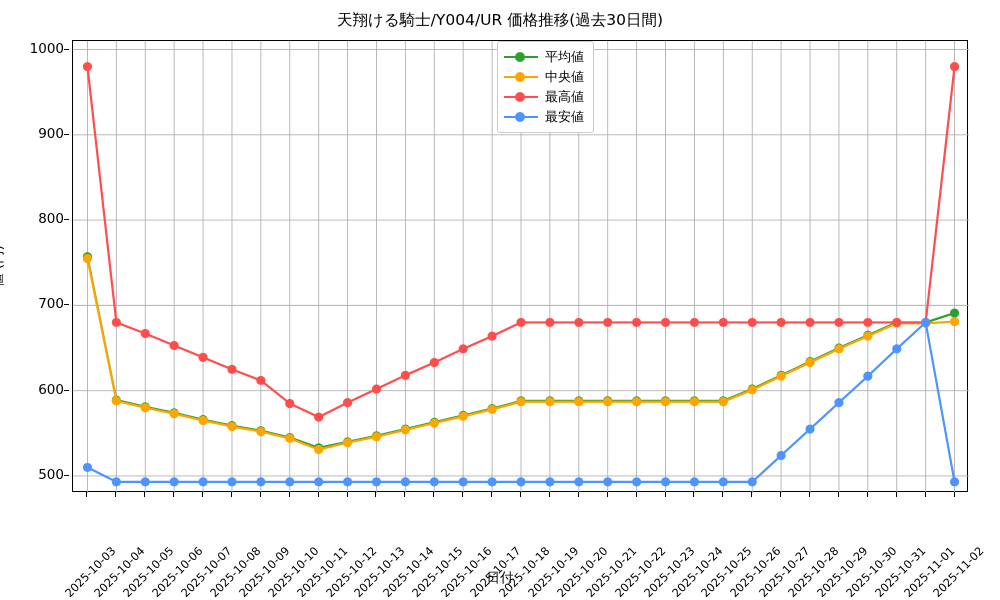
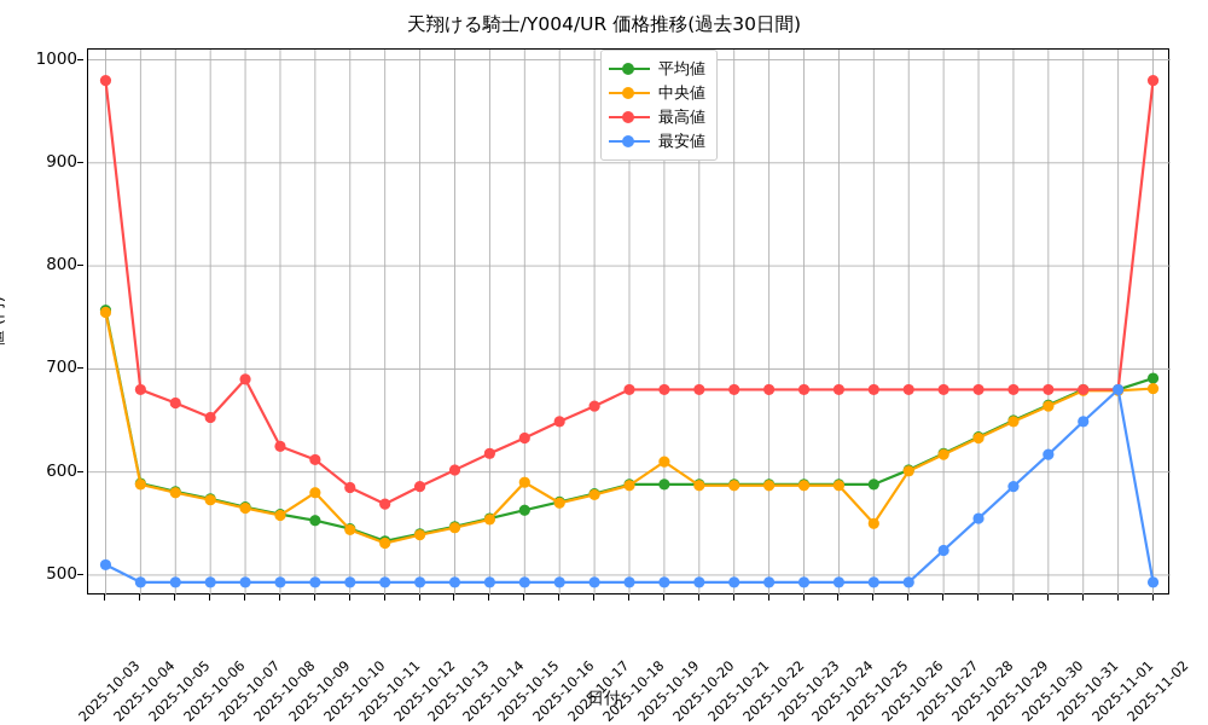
最高値/2025-10-07: 640 -> 690
中央値/2025-10-09: 550 -> 580
中央値/2025-10-15: 560 -> 590
中央値/2025-10-19: 590 -> 610
中央値/2025-10-25: 590 -> 550
